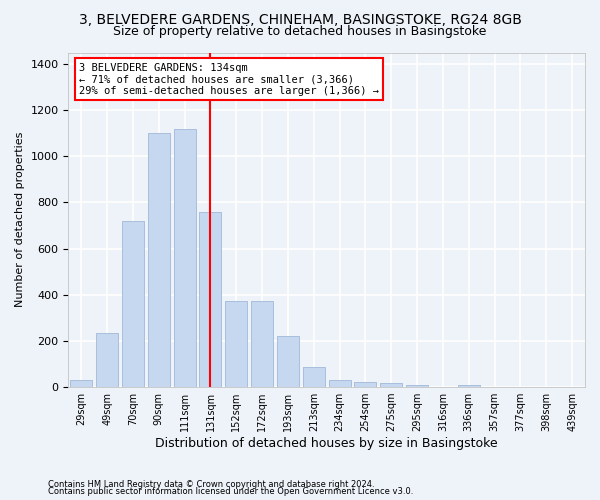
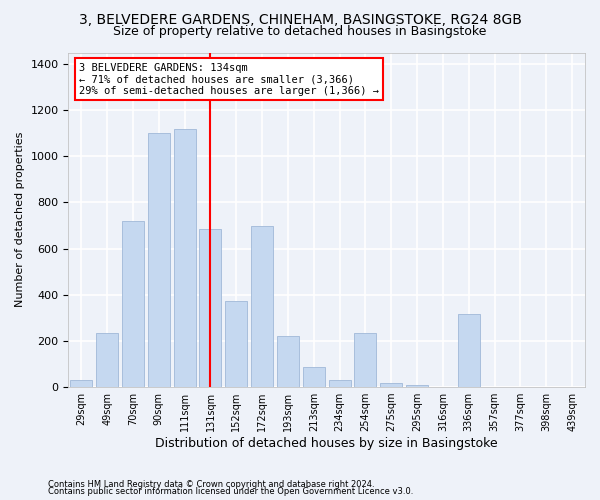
131sqm: 760 -> 685
172sqm: 375 -> 700
254sqm: 20 -> 235
336sqm: 10 -> 315
